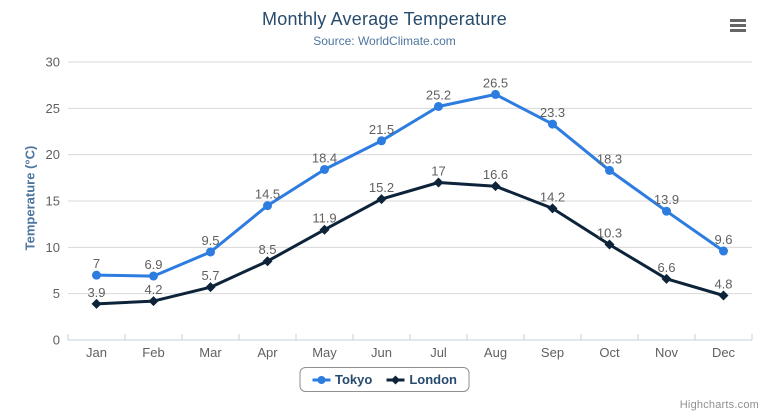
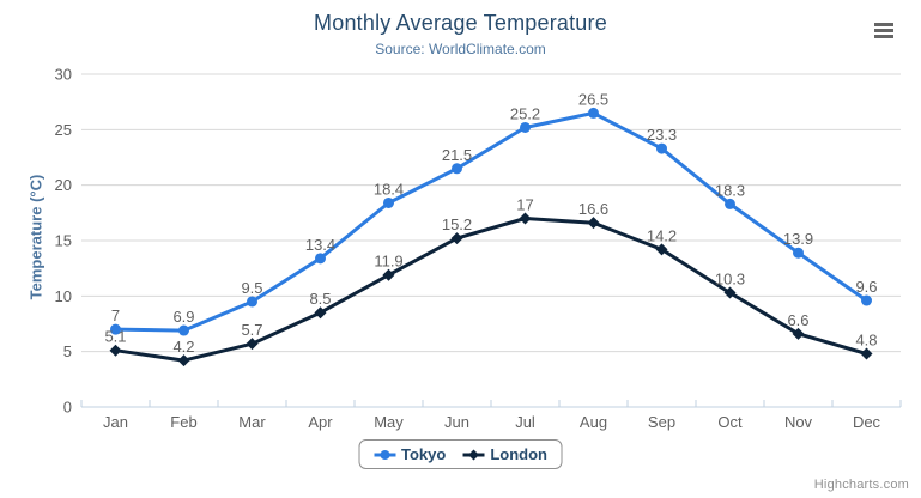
London/Jan: 3.9 -> 5.1
Tokyo/Apr: 14.5 -> 13.4
